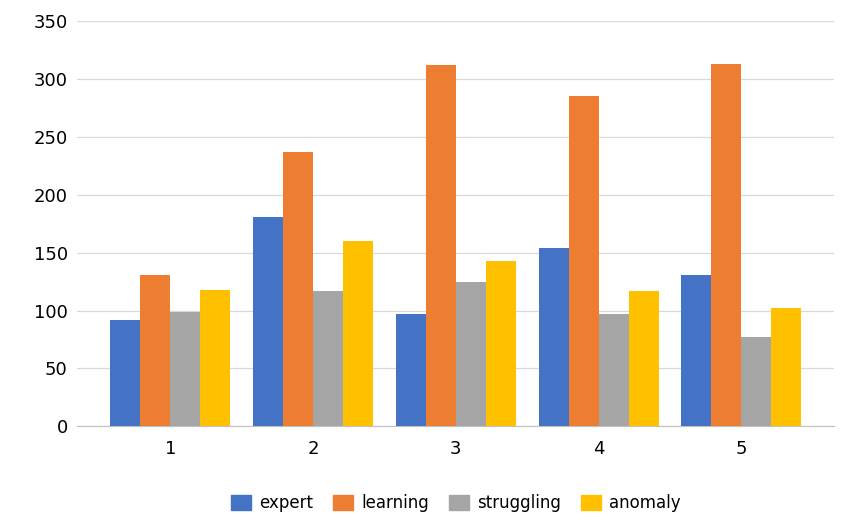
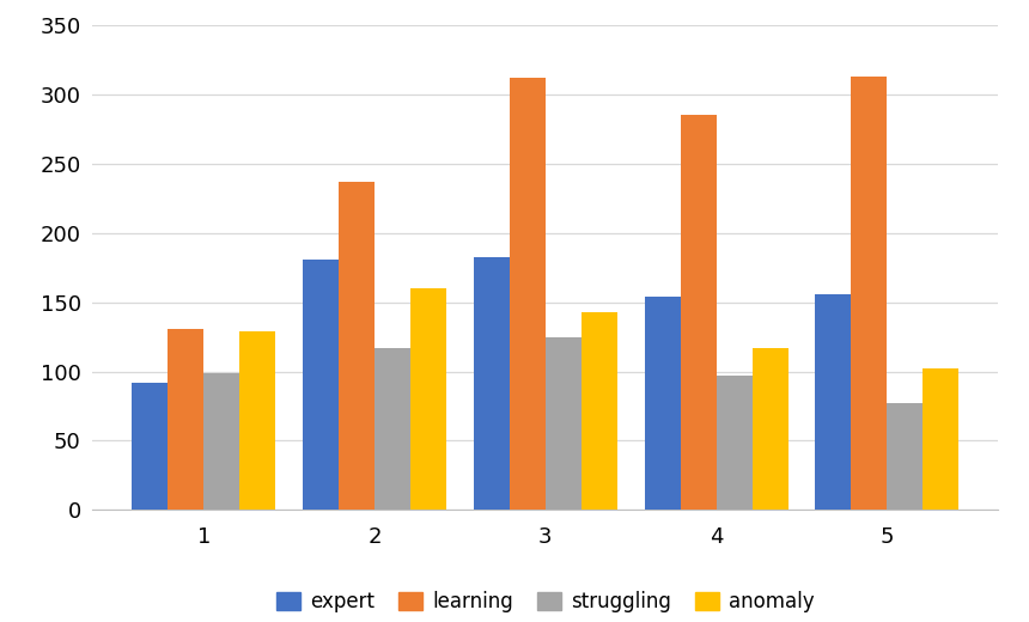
anomaly/1: 118 -> 129
expert/3: 97 -> 182
expert/5: 131 -> 156
